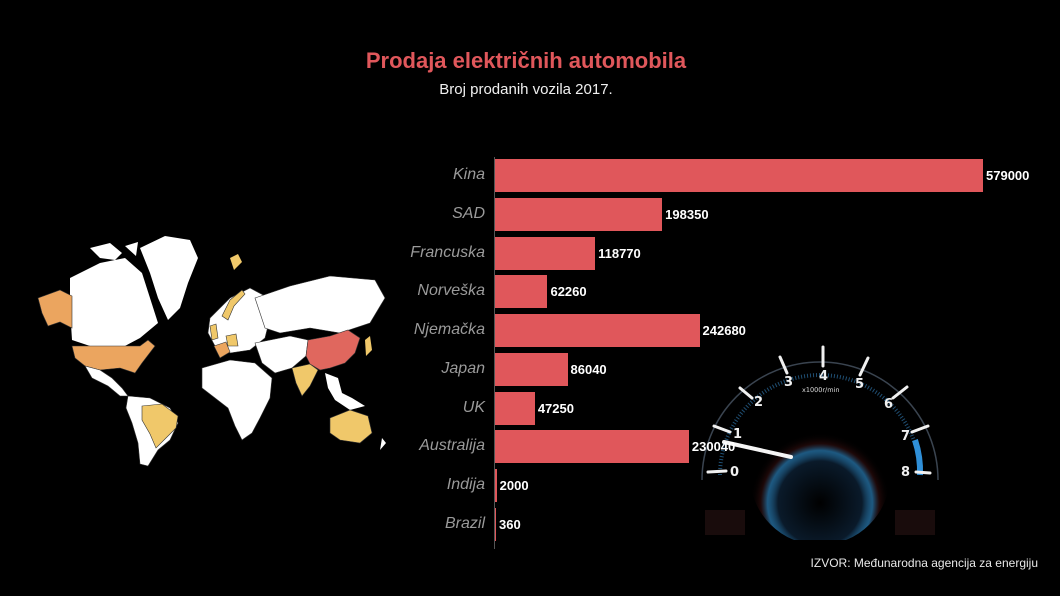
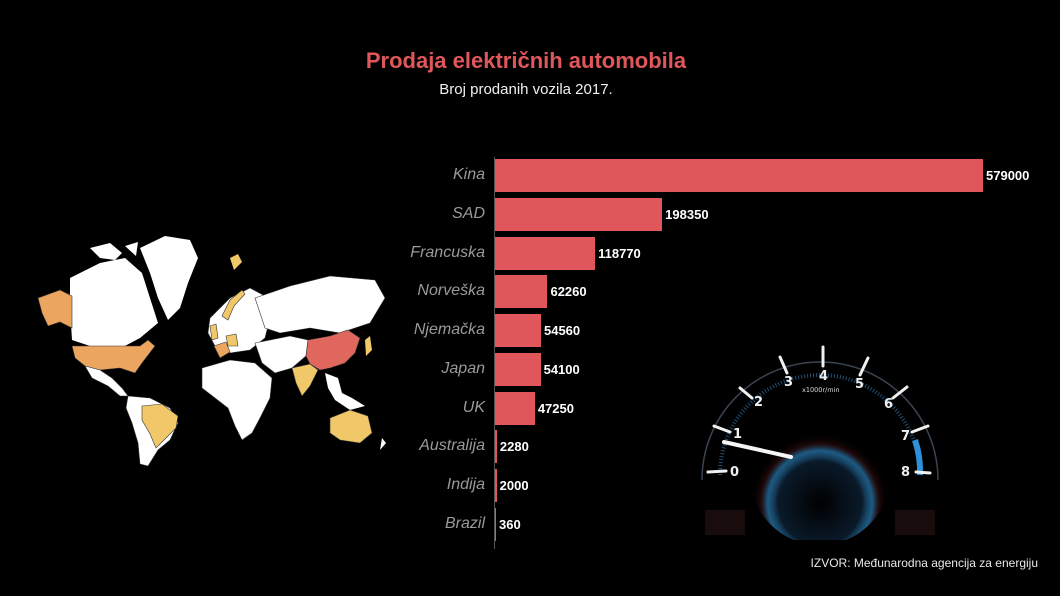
Njemačka: 242680 -> 54560
Japan: 86040 -> 54100
Australija: 230040 -> 2280
